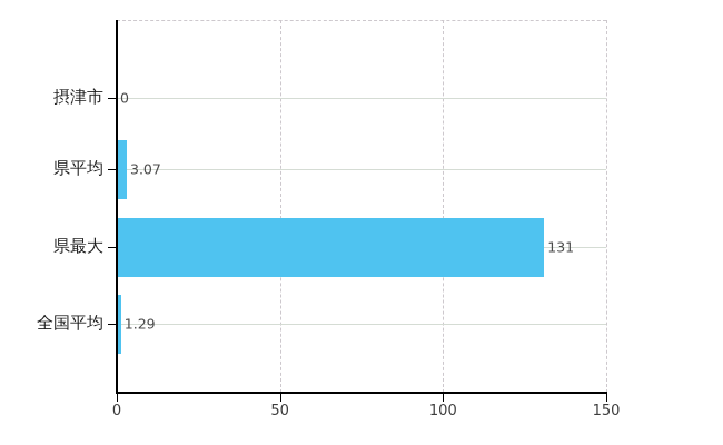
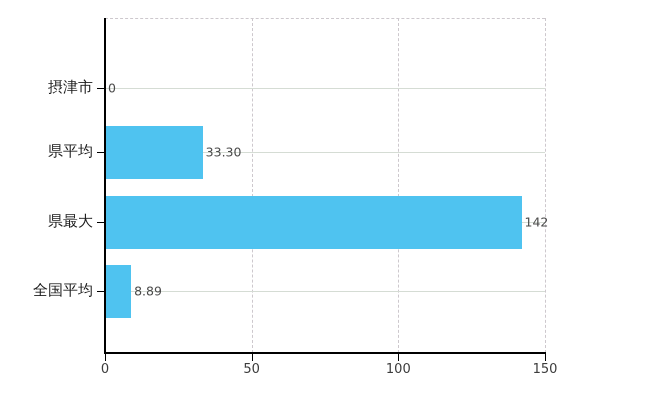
県平均: 3.07 -> 33.30
県最大: 131 -> 142
全国平均: 1.29 -> 8.89
